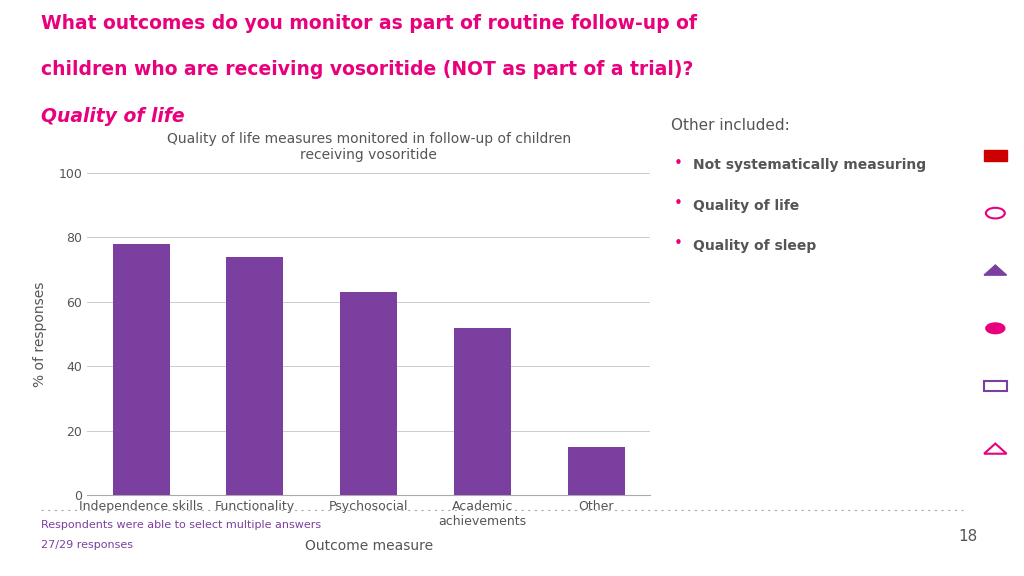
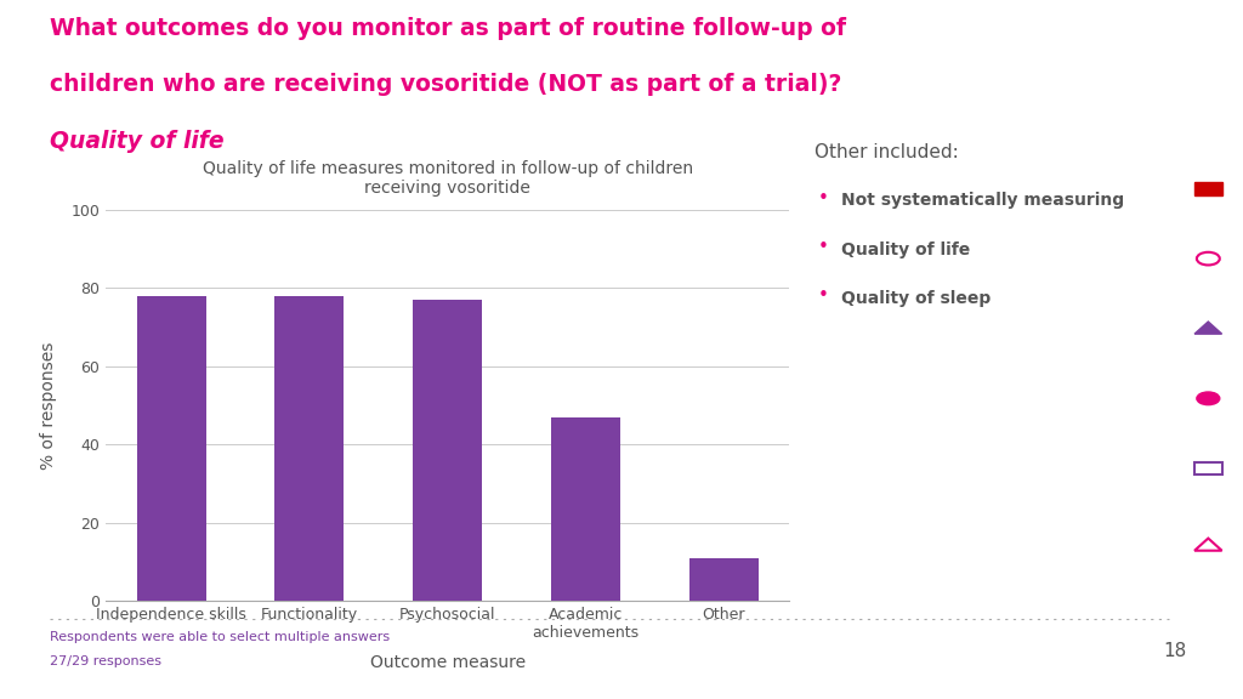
Functionality: 74 -> 78
Psychosocial: 63 -> 77
Academic achievements: 52 -> 47
Other: 15 -> 11
